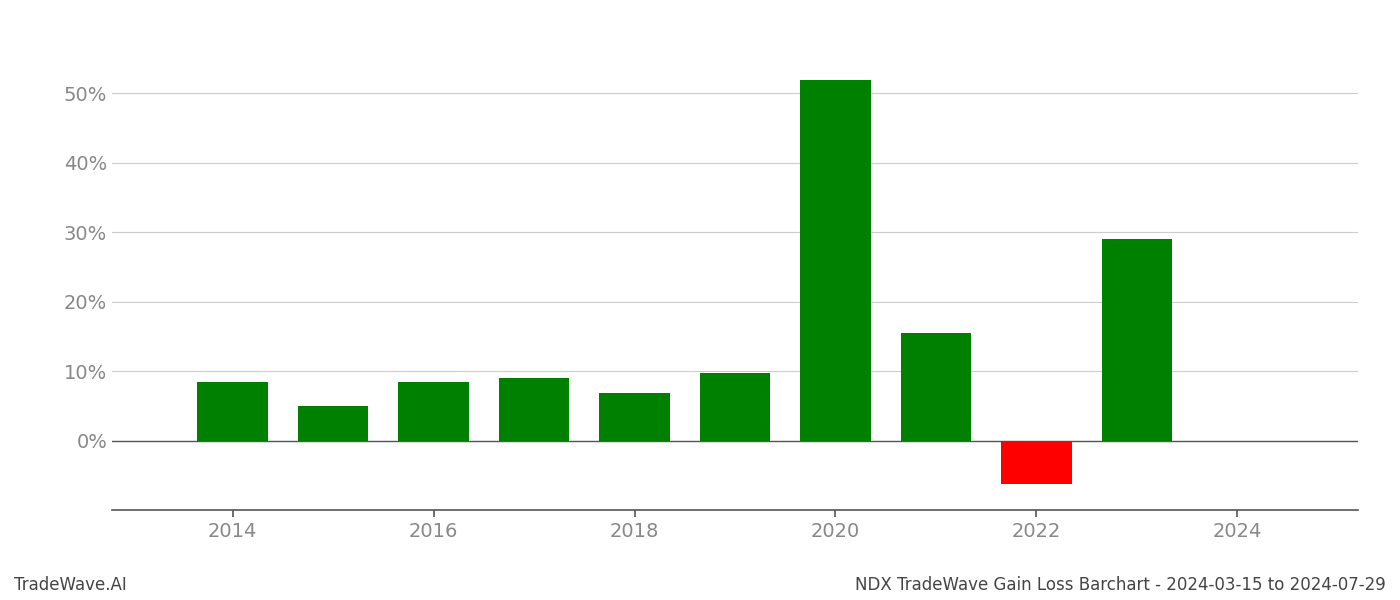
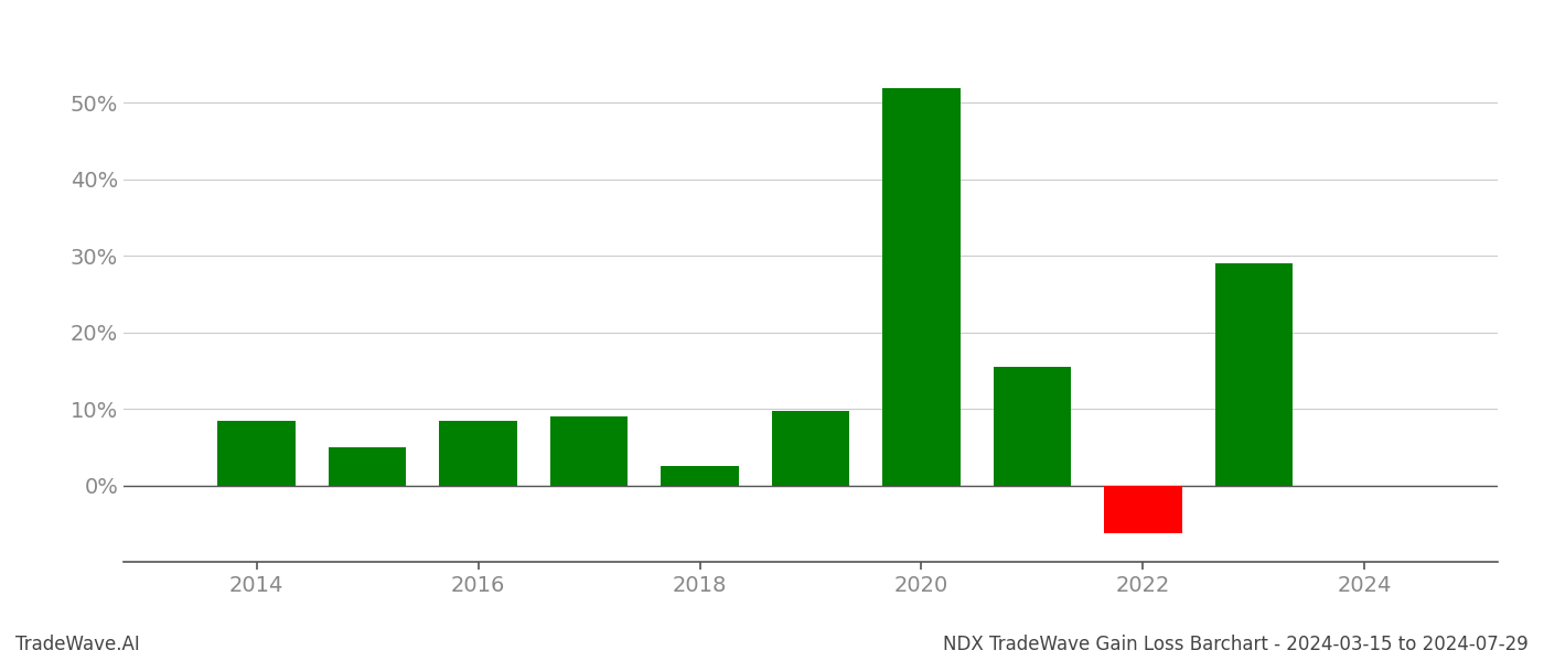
2018: 6.8% -> 2.5%
